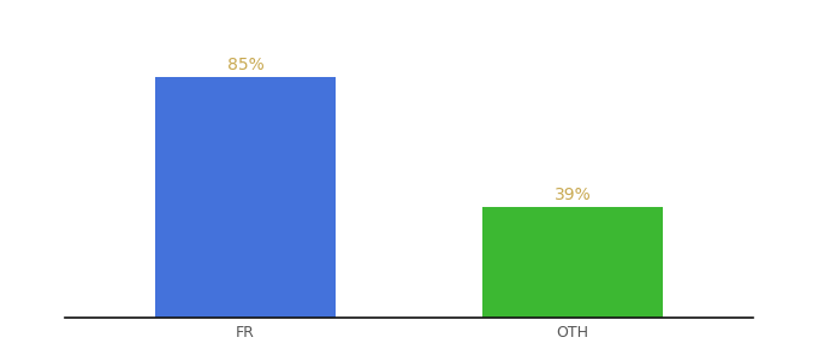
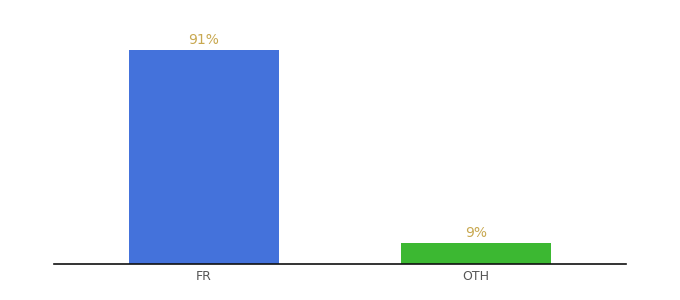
FR: 85% -> 91%
OTH: 39% -> 9%
